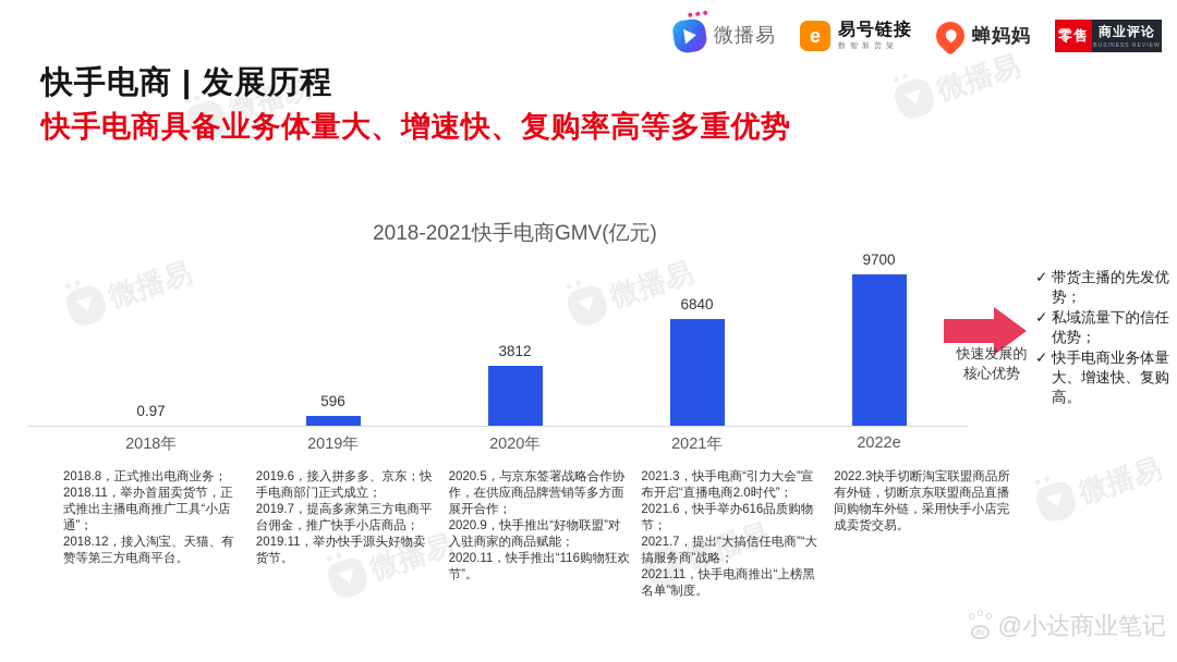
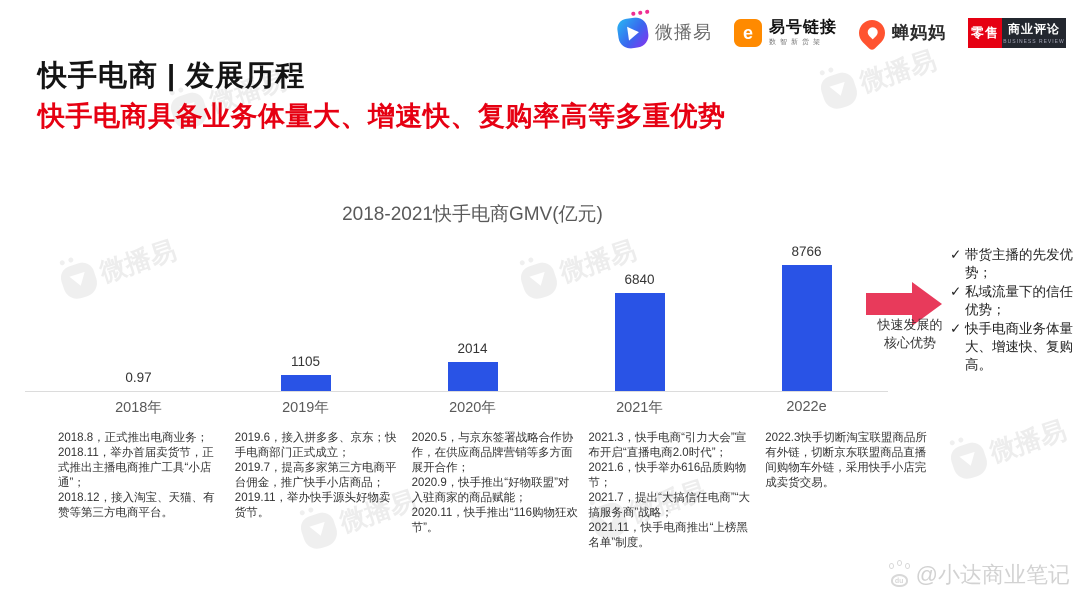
2019年: 596 -> 1105
2020年: 3812 -> 2014
2022e: 9700 -> 8766
